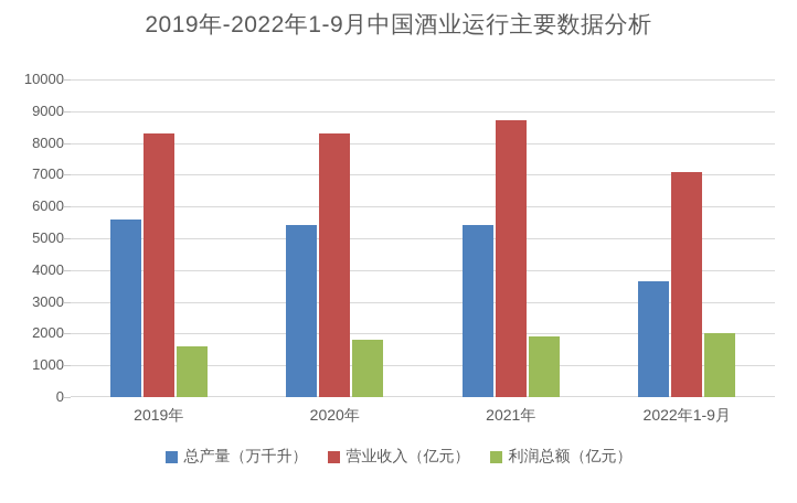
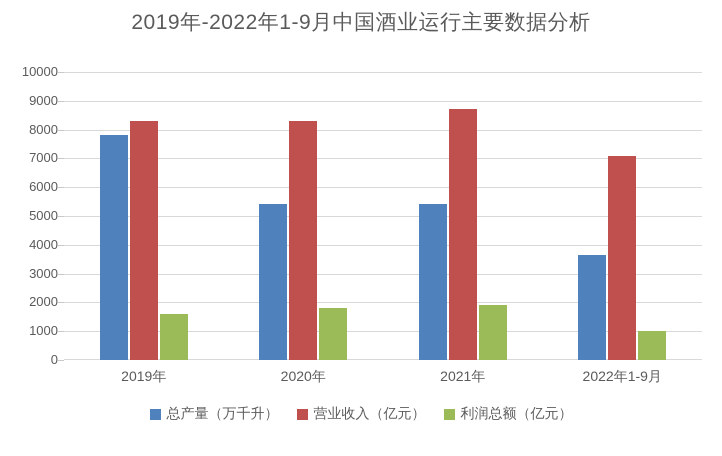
总产量（万千升）/2019年: 5600 -> 7800
利润总额（亿元）/2022年1-9月: 2000 -> 1000
